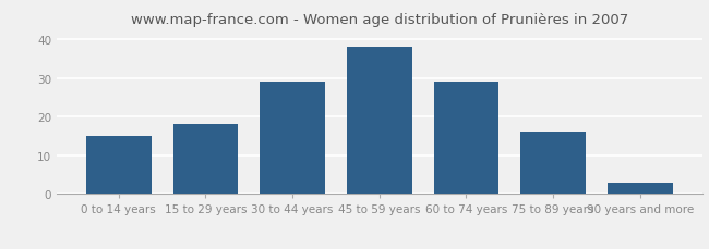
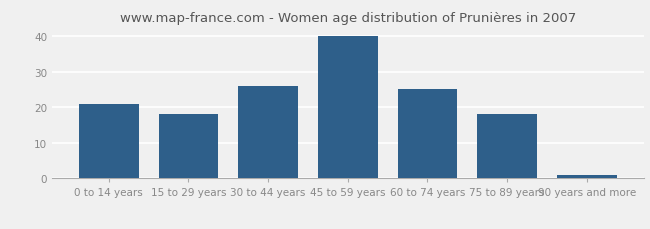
0 to 14 years: 15 -> 21
30 to 44 years: 29 -> 26
45 to 59 years: 38 -> 40
60 to 74 years: 29 -> 25
75 to 89 years: 16 -> 18
90 years and more: 3 -> 1
